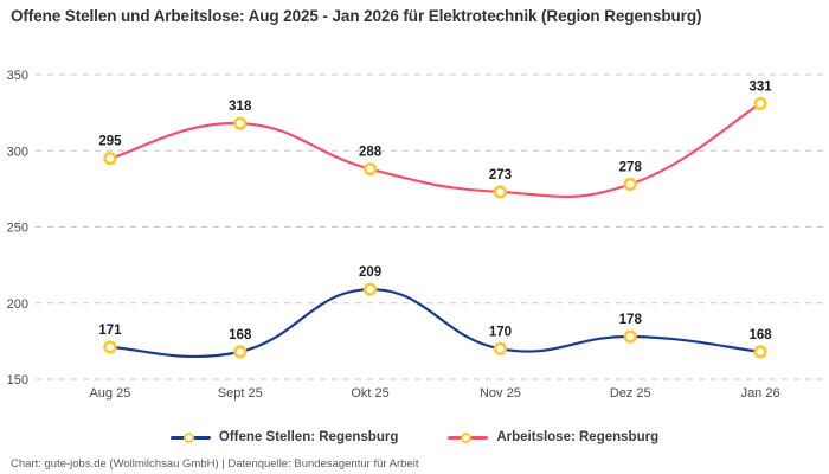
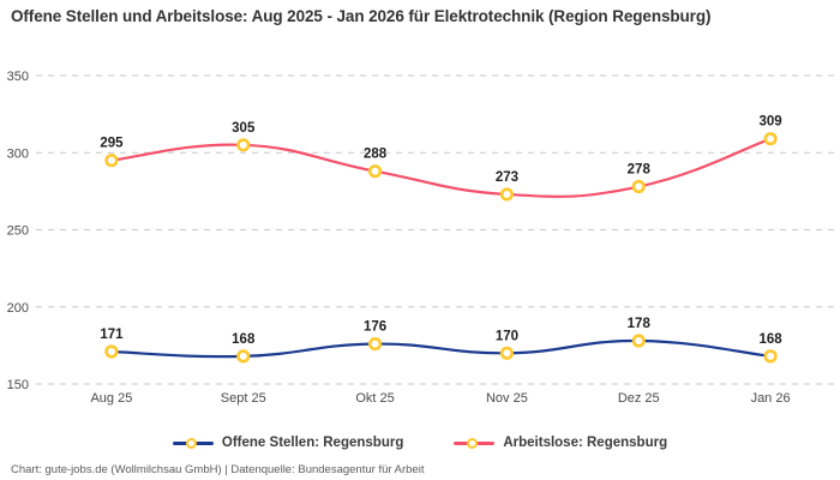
Arbeitslose: Regensburg/Sept 25: 318 -> 305
Offene Stellen: Regensburg/Okt 25: 209 -> 176
Arbeitslose: Regensburg/Jan 26: 331 -> 309
